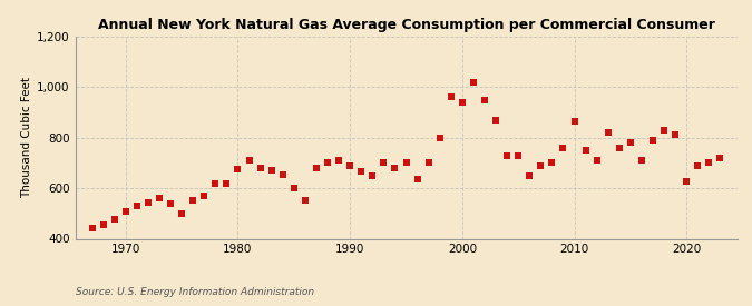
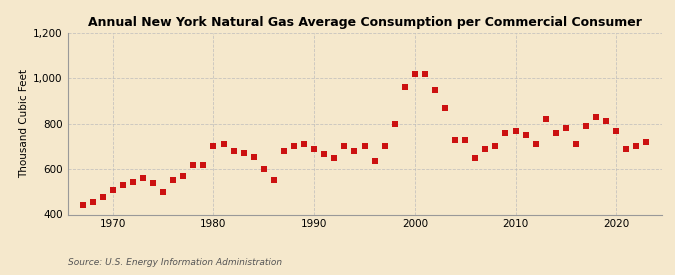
1980: 675 -> 700
2000: 940 -> 1,020
2010: 865 -> 770
2020: 625 -> 770
